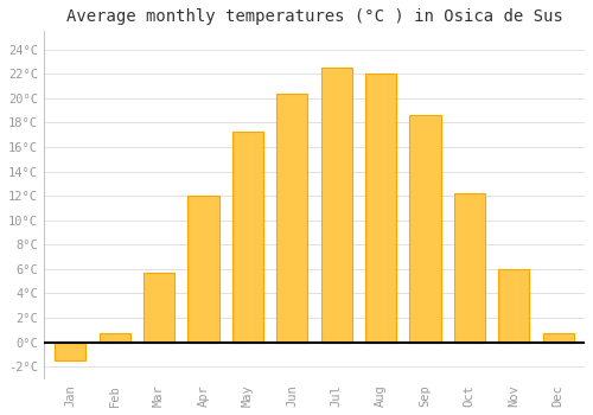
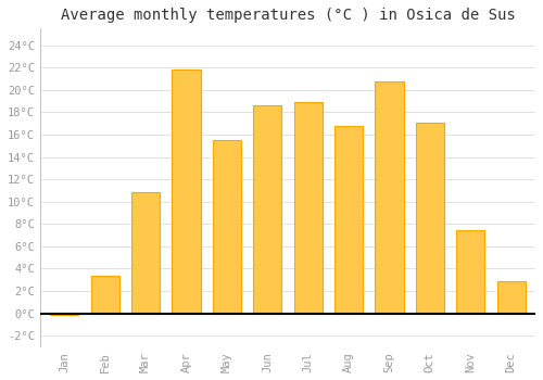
Jan: -1.5°C -> -0.1°C
Feb: 0.7°C -> 3.4°C
Mar: 5.7°C -> 10.8°C
Apr: 12.0°C -> 21.8°C
May: 17.3°C -> 15.5°C
Jun: 20.4°C -> 18.6°C
Jul: 22.5°C -> 18.9°C
Aug: 22.0°C -> 16.8°C
Sep: 18.6°C -> 20.8°C
Oct: 12.2°C -> 17.1°C
Nov: 6.0°C -> 7.4°C
Dec: 0.7°C -> 2.9°C
